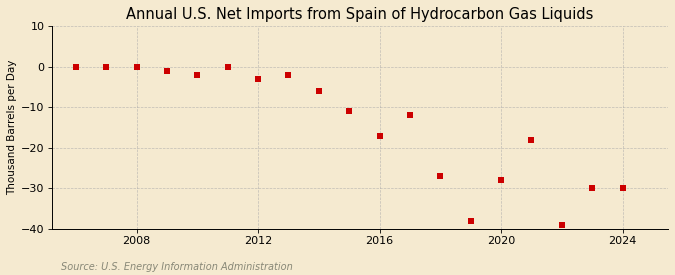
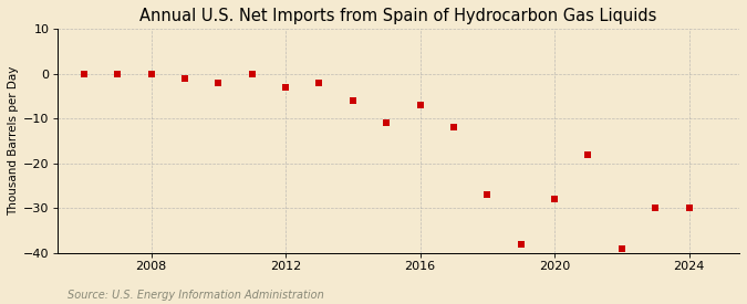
2016: -17 -> -7
